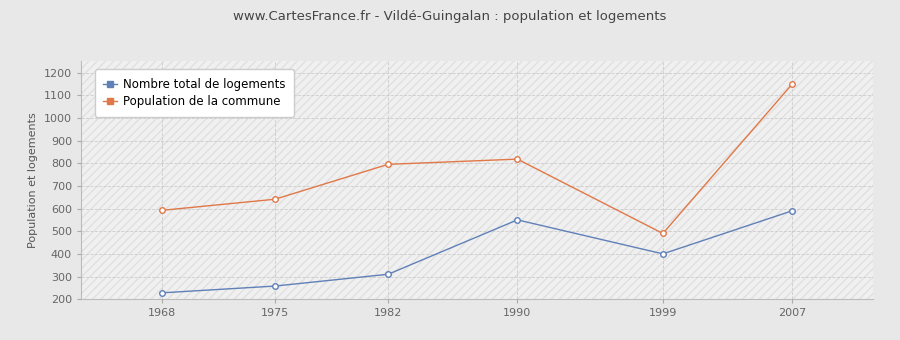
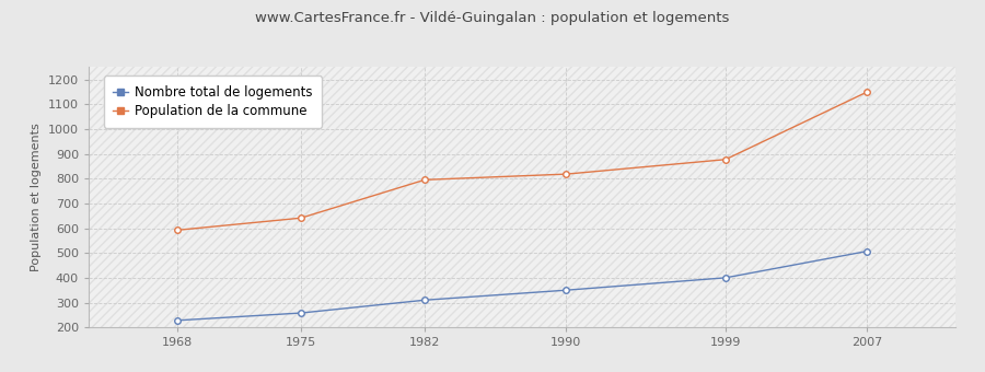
Nombre total de logements/1990: 550 -> 350
Population de la commune/1999: 490 -> 877
Nombre total de logements/2007: 590 -> 507
